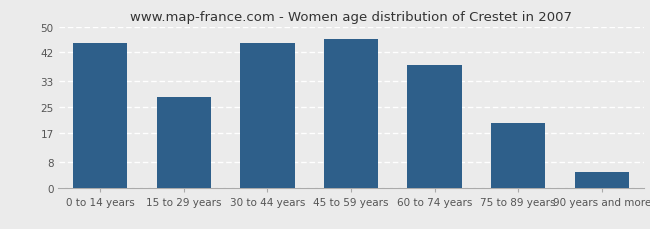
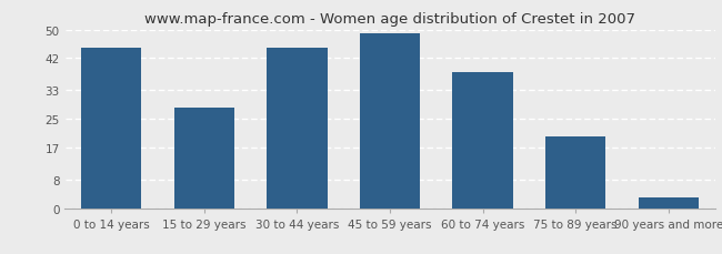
45 to 59 years: 46 -> 49
90 years and more: 5 -> 3
